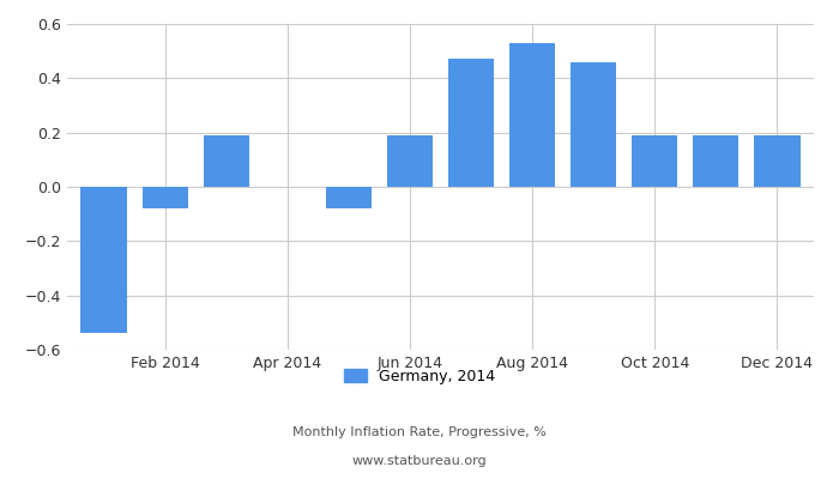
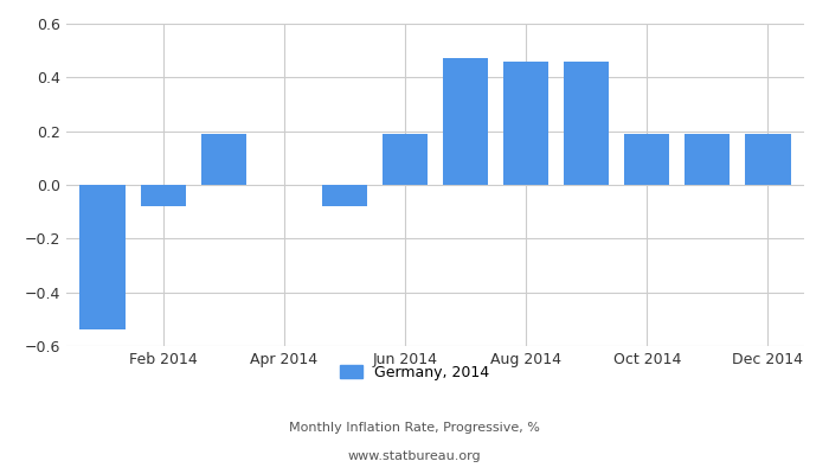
Aug 2014: 0.53 -> 0.46
